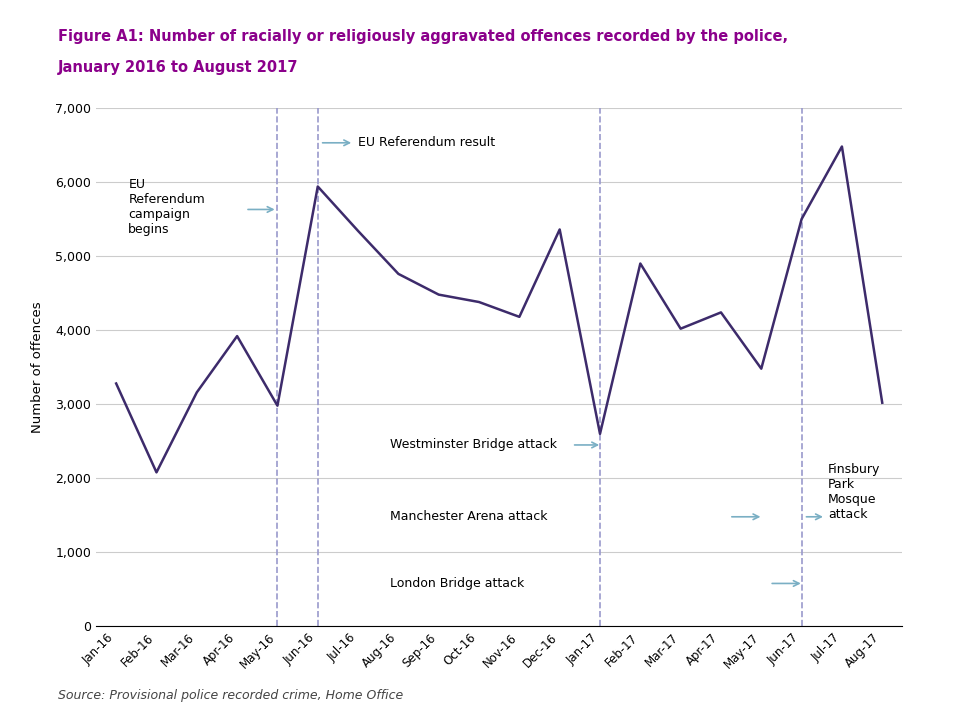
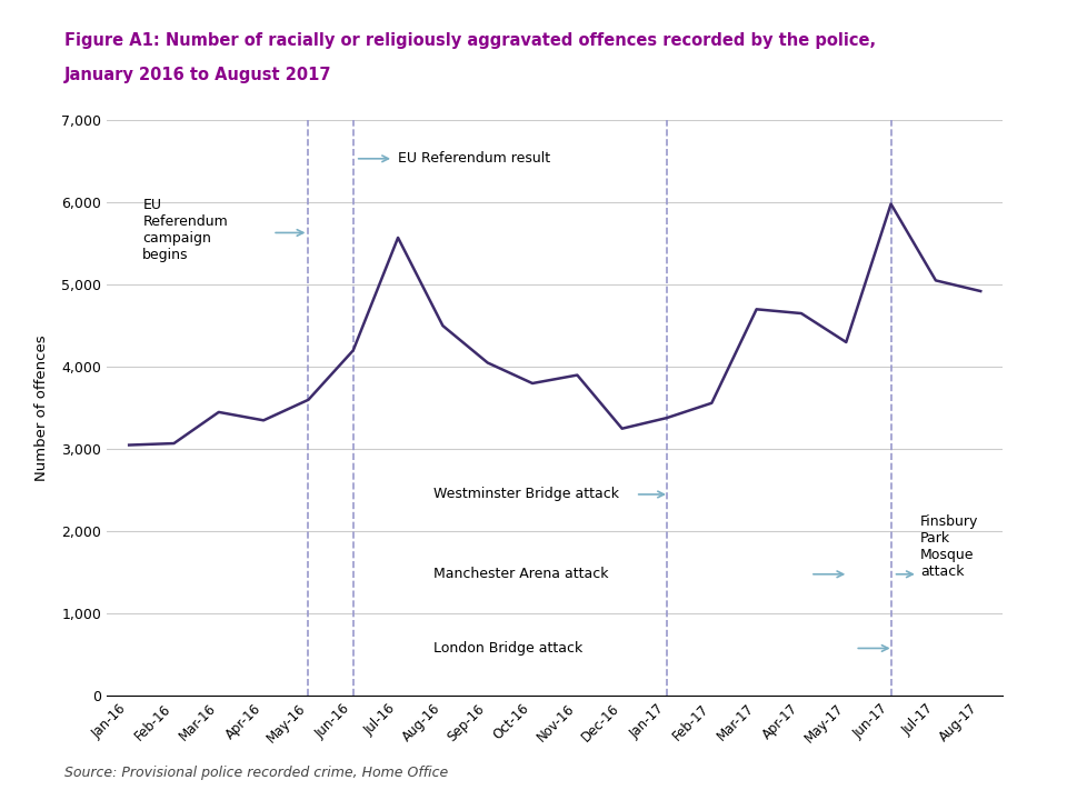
Jan-16: 3,280 -> 3,050
Feb-16: 2,080 -> 3,070
Mar-16: 3,160 -> 3,450
Apr-16: 3,920 -> 3,350
May-16: 2,980 -> 3,600
Jun-16: 5,940 -> 4,200
Jul-16: 5,340 -> 5,570
Aug-16: 4,760 -> 4,500
Sep-16: 4,480 -> 4,050
Oct-16: 4,380 -> 3,800
Nov-16: 4,180 -> 3,900
Dec-16: 5,360 -> 3,250
Jan-17: 2,600 -> 3,380
Feb-17: 4,900 -> 3,560
Mar-17: 4,020 -> 4,700
Apr-17: 4,240 -> 4,650
May-17: 3,480 -> 4,300
Jun-17: 5,500 -> 5,980
Jul-17: 6,480 -> 5,050
Aug-17: 3,020 -> 4,920
